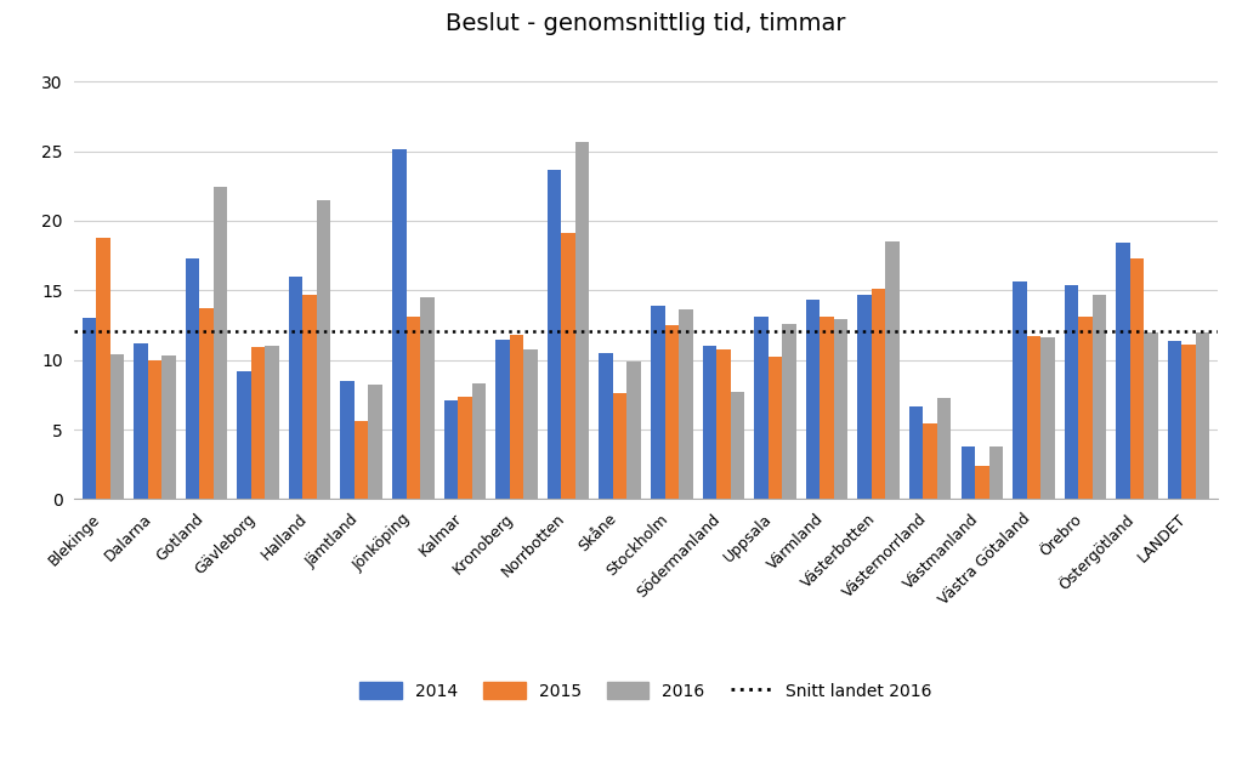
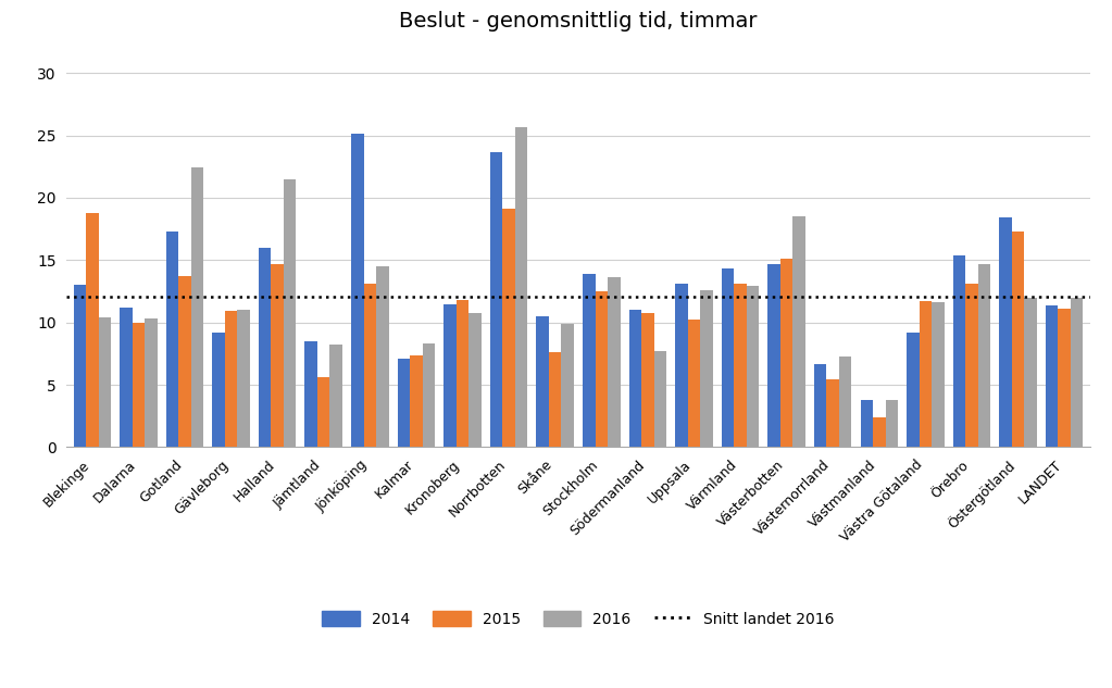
2014/Västra Götaland: 15.6 -> 9.2
